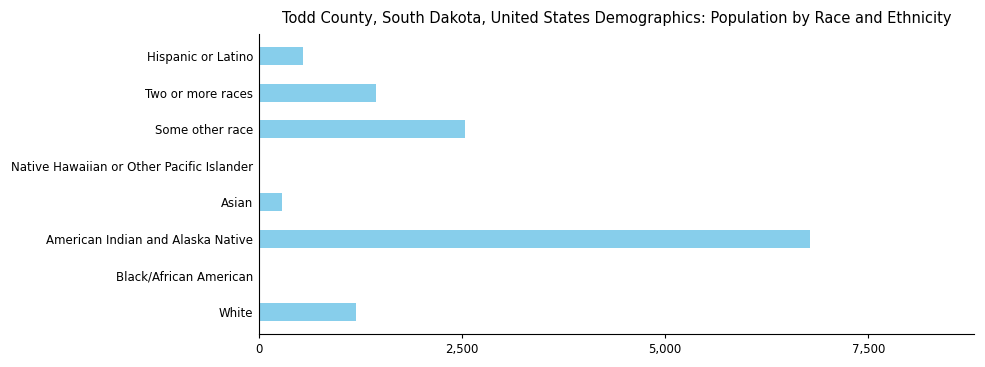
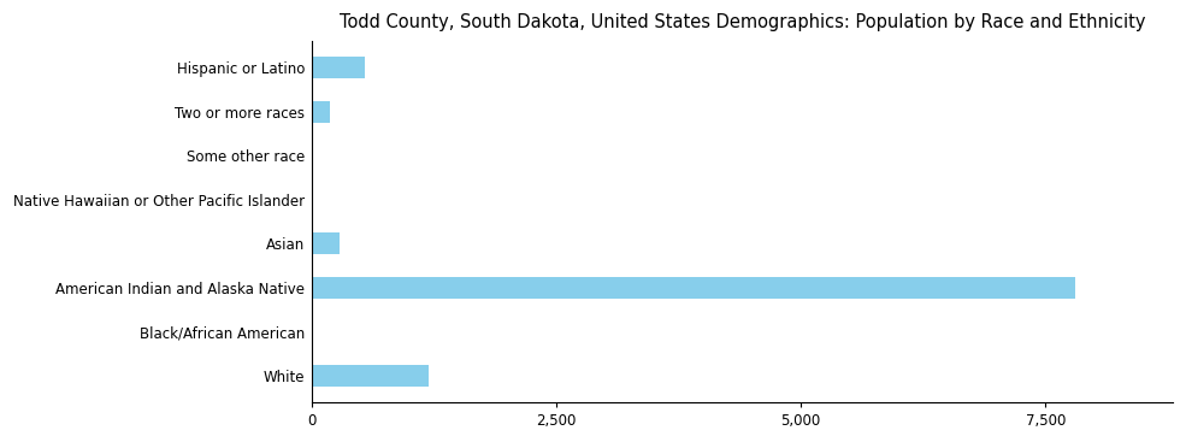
Two or more races: 1,440 -> 190
Some other race: 2,540 -> 20
American Indian and Alaska Native: 6,780 -> 7,800
